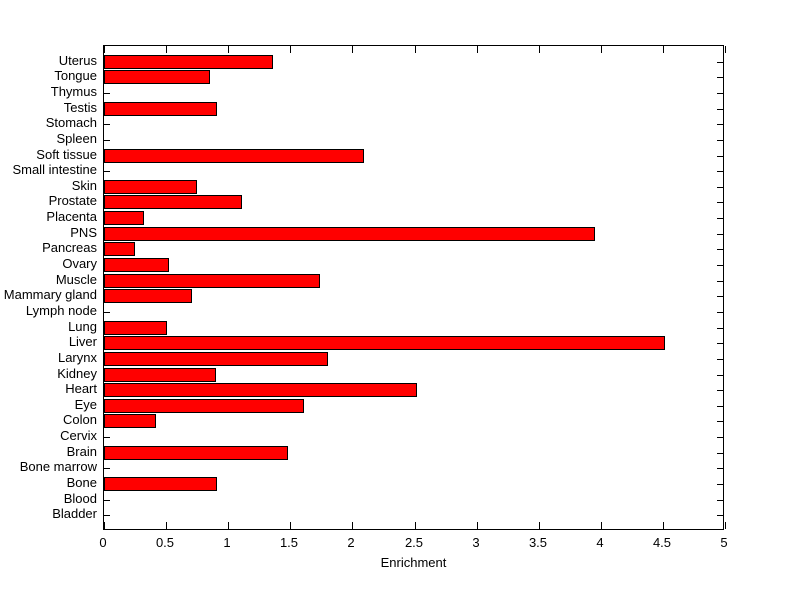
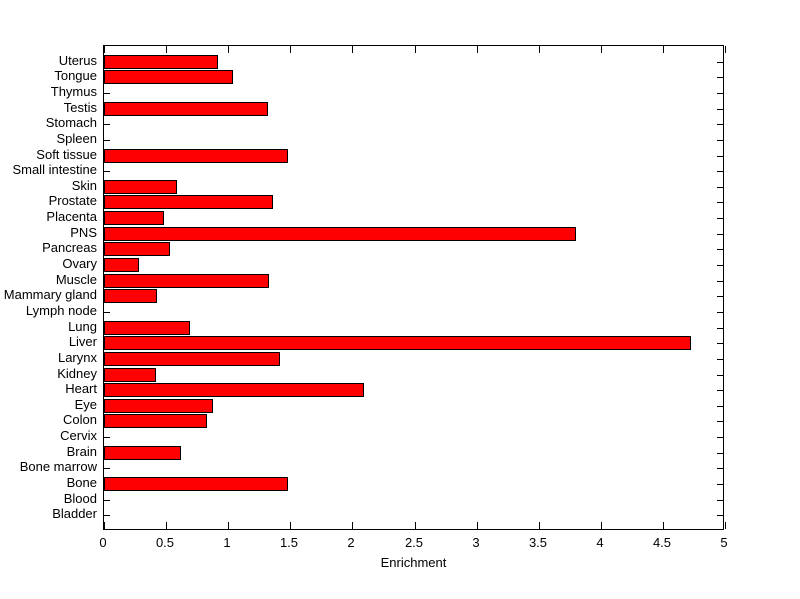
Uterus: 1.36 -> 0.92
Tongue: 0.85 -> 1.04
Testis: 0.91 -> 1.32
Soft tissue: 2.09 -> 1.48
Skin: 0.75 -> 0.59
Prostate: 1.11 -> 1.36
Placenta: 0.32 -> 0.48
PNS: 3.95 -> 3.80
Pancreas: 0.25 -> 0.53
Ovary: 0.52 -> 0.28
Muscle: 1.74 -> 1.33
Mammary gland: 0.71 -> 0.43
Lung: 0.51 -> 0.69
Liver: 4.52 -> 4.73
Larynx: 1.80 -> 1.42
Kidney: 0.90 -> 0.42
Heart: 2.52 -> 2.09
Eye: 1.61 -> 0.88
Colon: 0.42 -> 0.83
Brain: 1.48 -> 0.62
Bone: 0.91 -> 1.48
